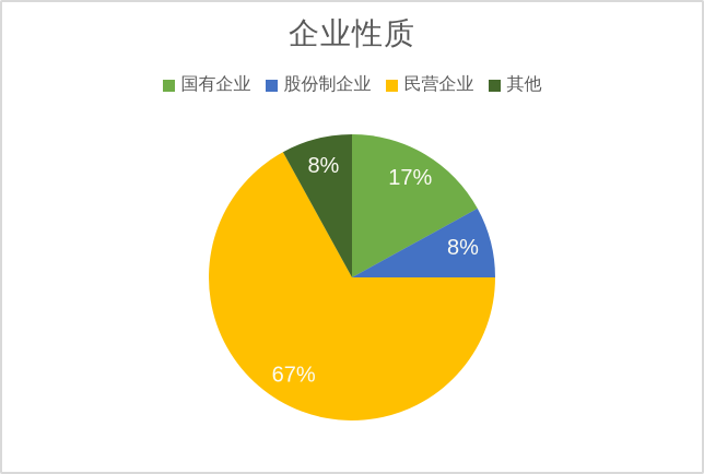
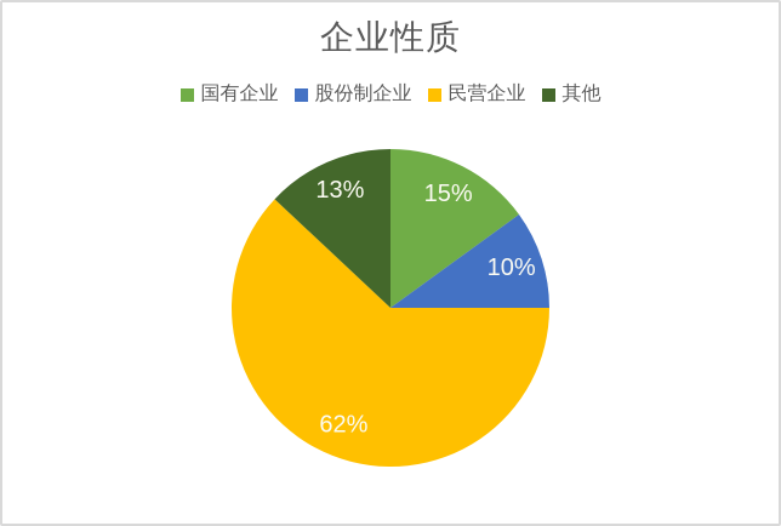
国有企业: 17% -> 15%
股份制企业: 8% -> 10%
民营企业: 67% -> 62%
其他: 8% -> 13%
